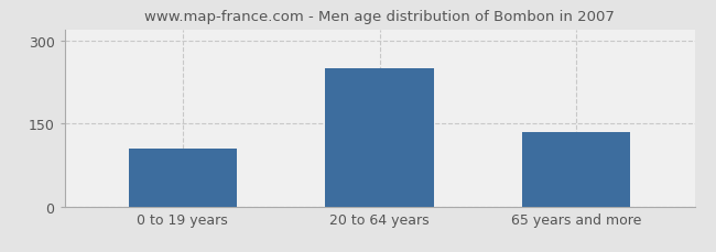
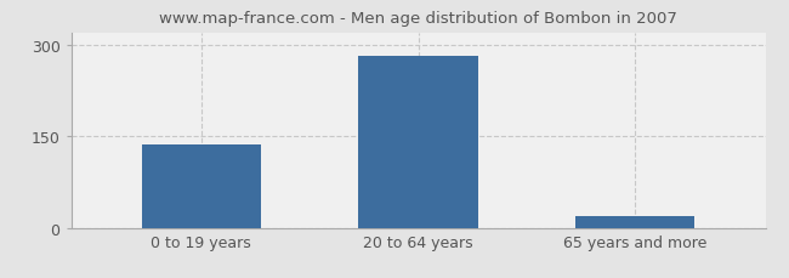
0 to 19 years: 104 -> 136
20 to 64 years: 250 -> 281
65 years and more: 134 -> 20
